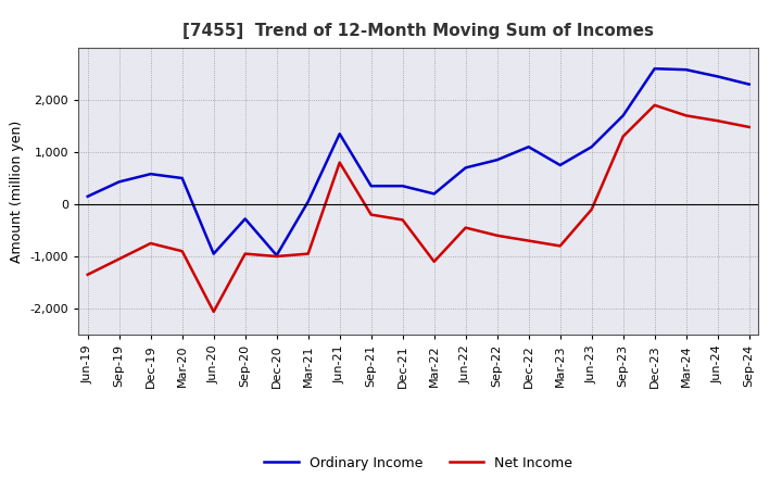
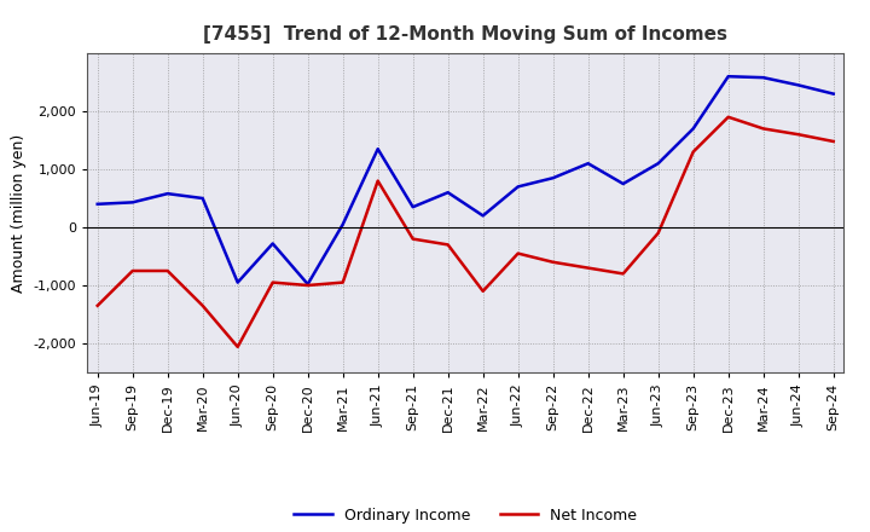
Ordinary Income/Jun-19: 150 -> 400
Net Income/Sep-19: -1,050 -> -750
Net Income/Mar-20: -900 -> -1,350
Ordinary Income/Dec-21: 350 -> 600
